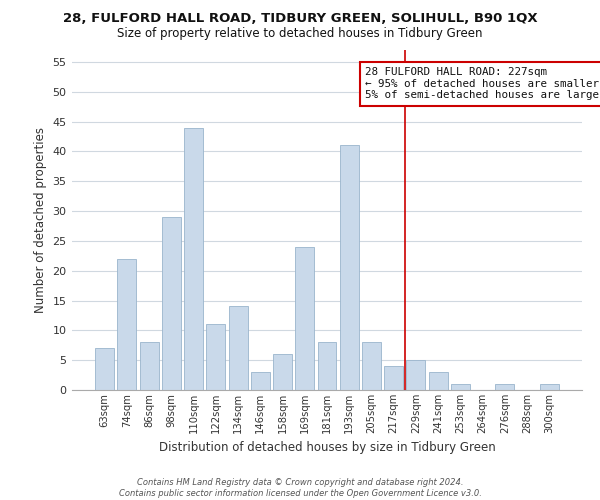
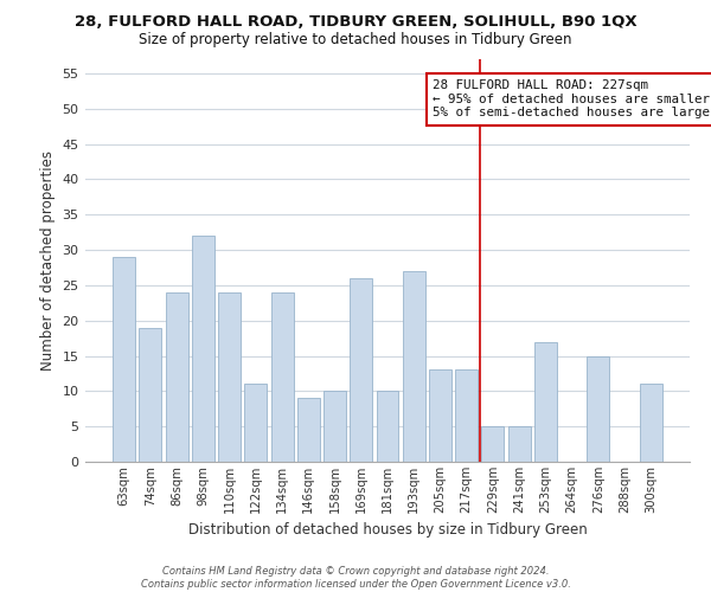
63sqm: 7 -> 29
74sqm: 22 -> 19
86sqm: 8 -> 24
98sqm: 29 -> 32
110sqm: 44 -> 24
134sqm: 14 -> 24
146sqm: 3 -> 9
158sqm: 6 -> 10
169sqm: 24 -> 26
181sqm: 8 -> 10
193sqm: 41 -> 27
205sqm: 8 -> 13
217sqm: 4 -> 13
241sqm: 3 -> 5
253sqm: 1 -> 17
276sqm: 1 -> 15
300sqm: 1 -> 11
